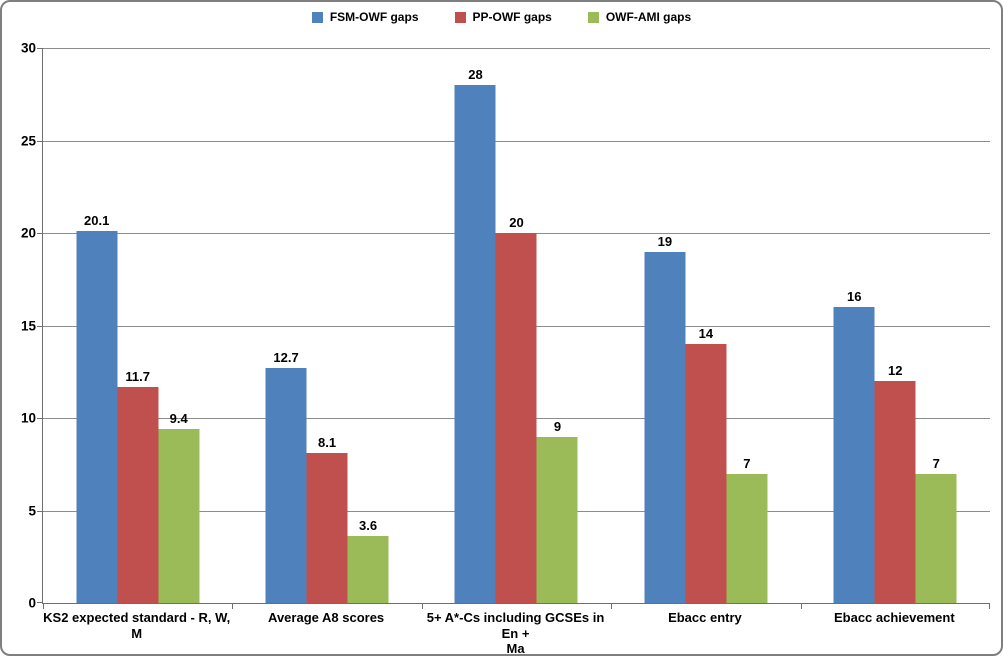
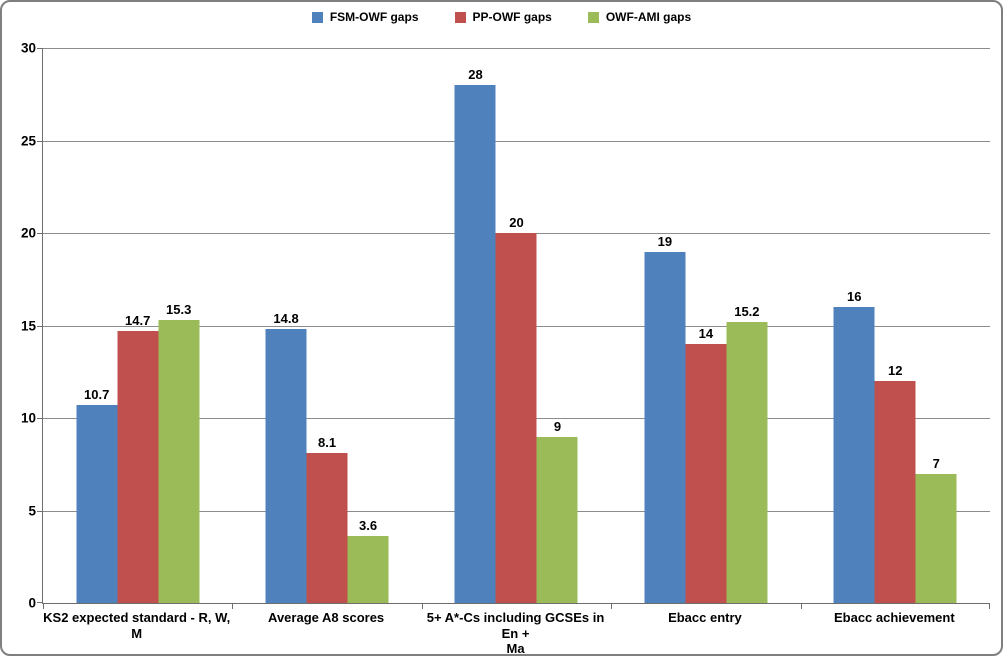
FSM-OWF gaps/KS2 expected standard - R, W, M: 20.1 -> 10.7
PP-OWF gaps/KS2 expected standard - R, W, M: 11.7 -> 14.7
OWF-AMI gaps/KS2 expected standard - R, W, M: 9.4 -> 15.3
FSM-OWF gaps/Average A8 scores: 12.7 -> 14.8
OWF-AMI gaps/Ebacc entry: 7 -> 15.2
